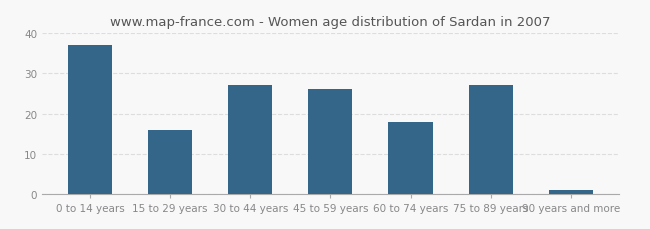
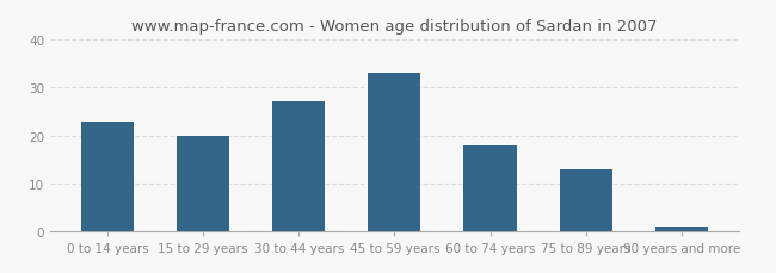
0 to 14 years: 37 -> 23
15 to 29 years: 16 -> 20
45 to 59 years: 26 -> 33
75 to 89 years: 27 -> 13
